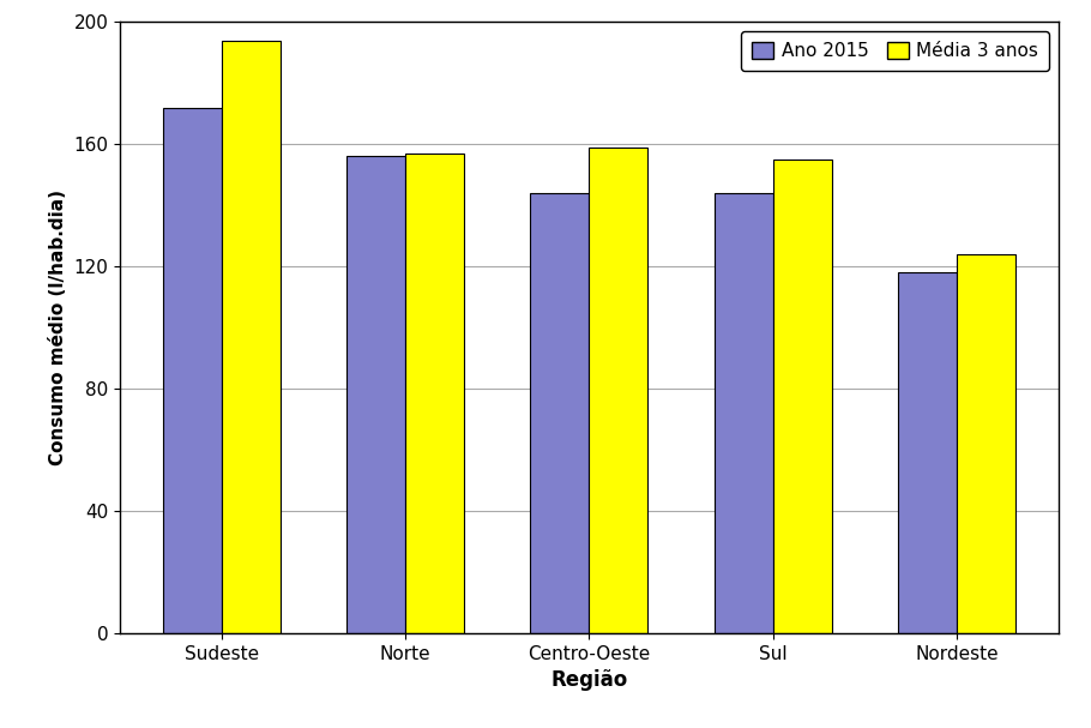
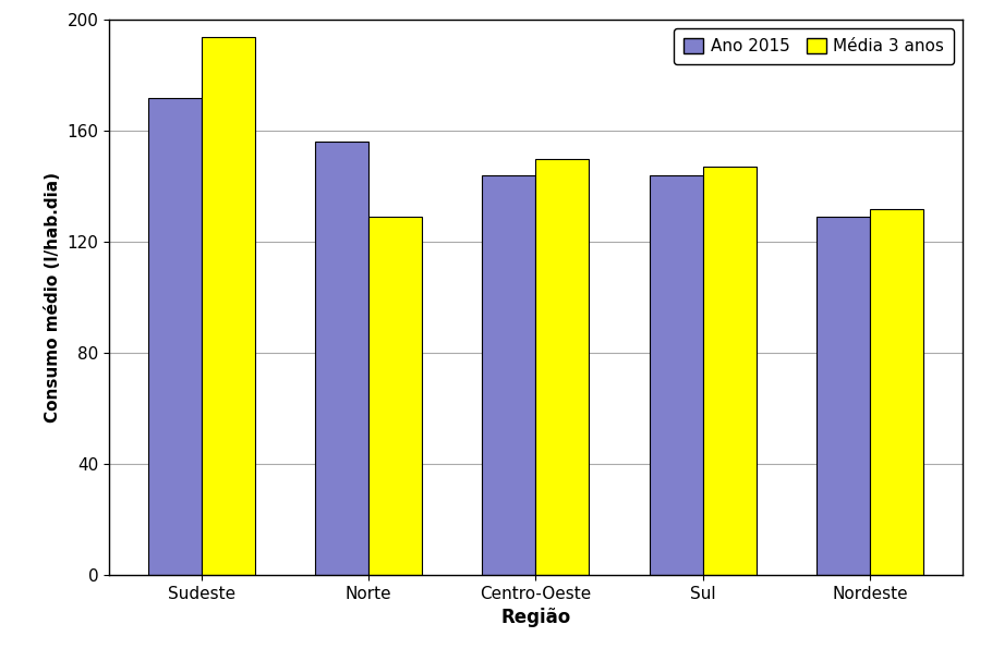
Média 3 anos/Norte: 157 -> 129
Média 3 anos/Centro-Oeste: 159 -> 150
Média 3 anos/Sul: 155 -> 147
Ano 2015/Nordeste: 118 -> 129
Média 3 anos/Nordeste: 124 -> 132
